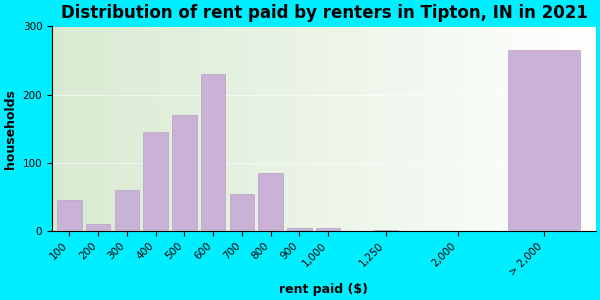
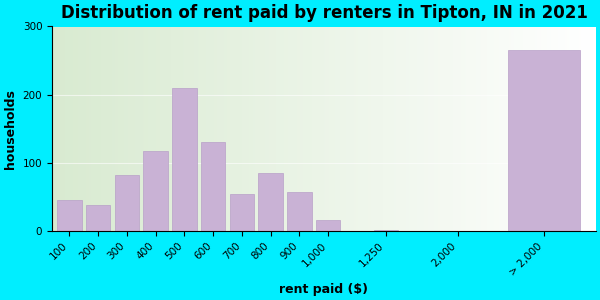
200: 10 -> 38
300: 60 -> 82
400: 145 -> 118
500: 170 -> 210
600: 230 -> 130
900: 5 -> 58
1,000: 5 -> 16
